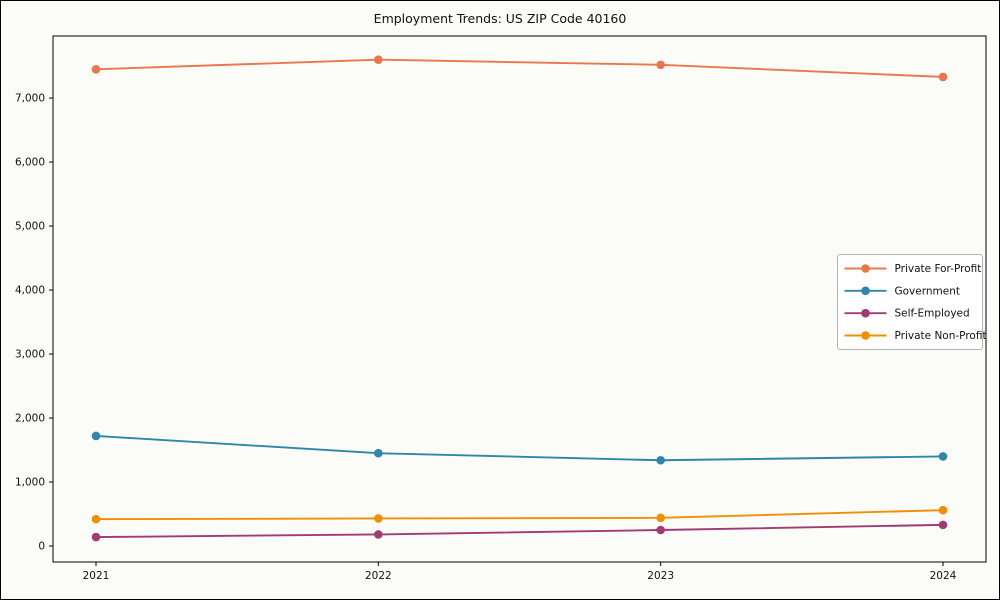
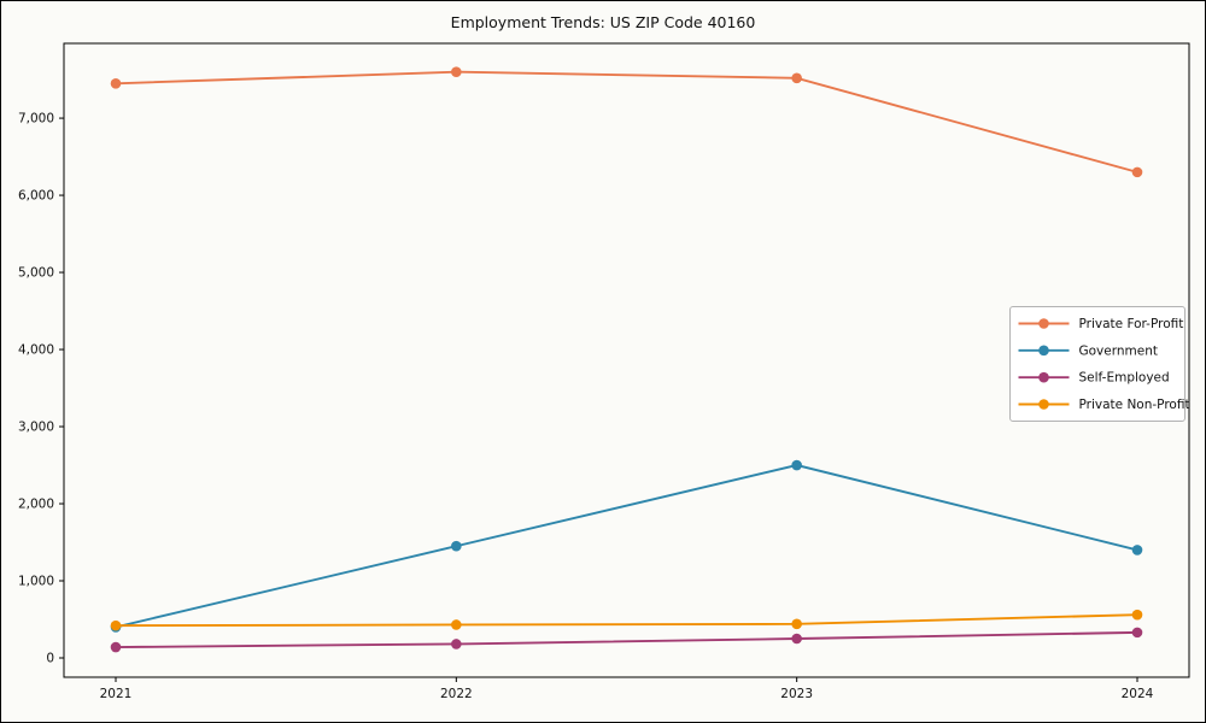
Government/2021: 1700 -> 400
Government/2023: 1300 -> 2500
Private For-Profit/2024: 7300 -> 6300
